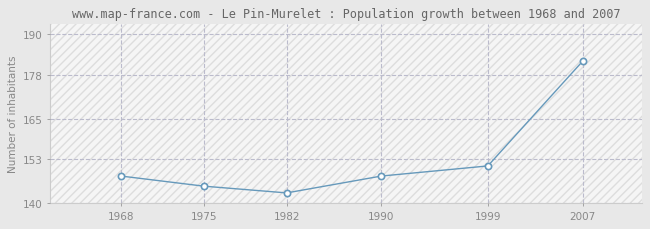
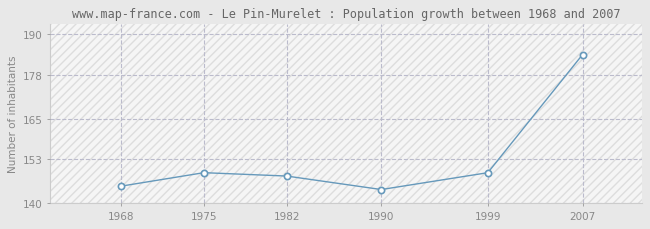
1968: 148 -> 145
1975: 145 -> 149
1982: 143 -> 148
1990: 148 -> 144
1999: 151 -> 149
2007: 182 -> 184
